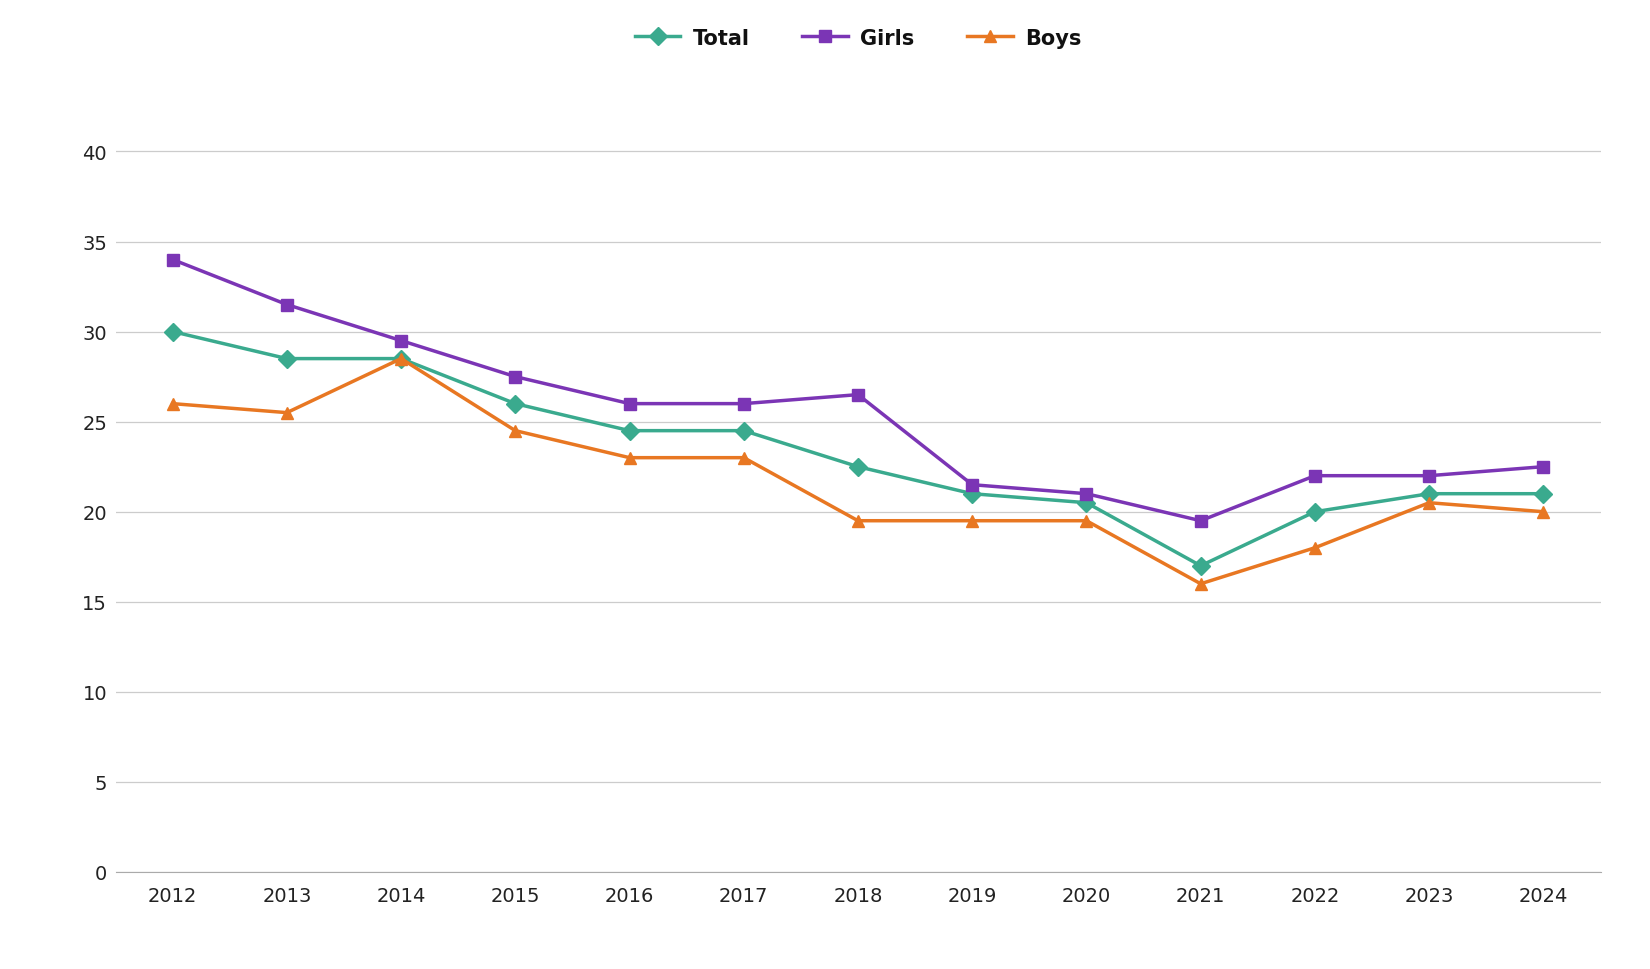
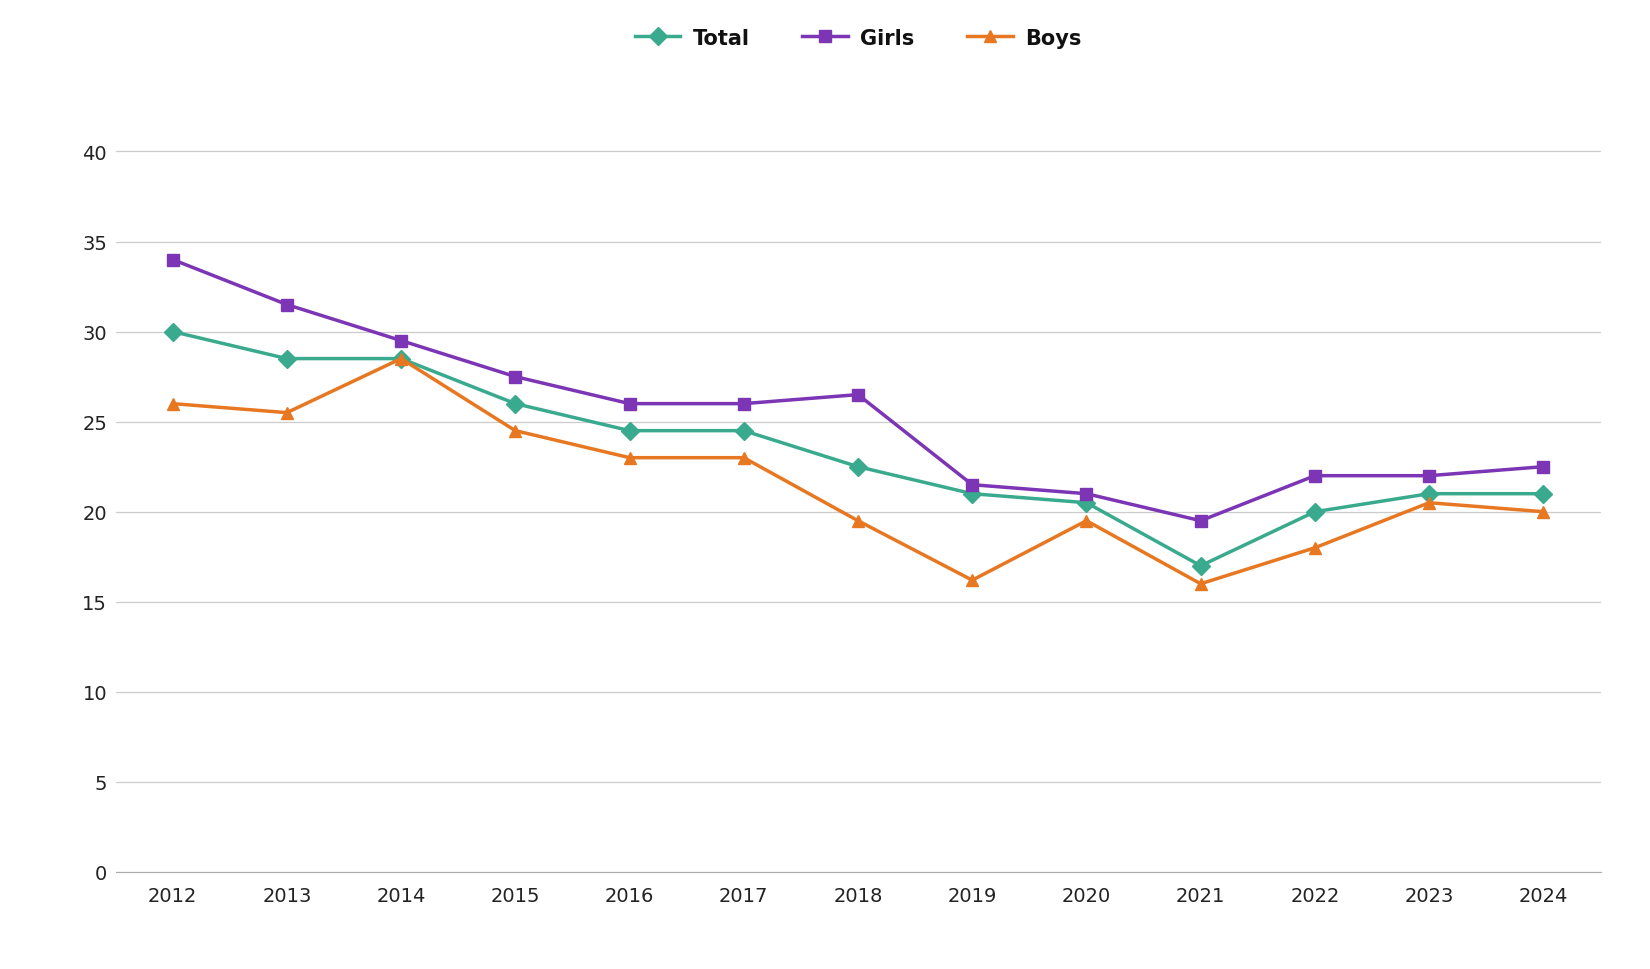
Boys/2019: 19.5 -> 16.2
